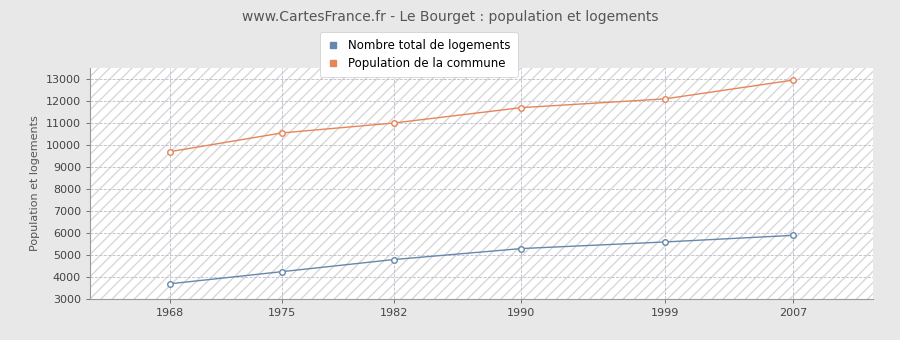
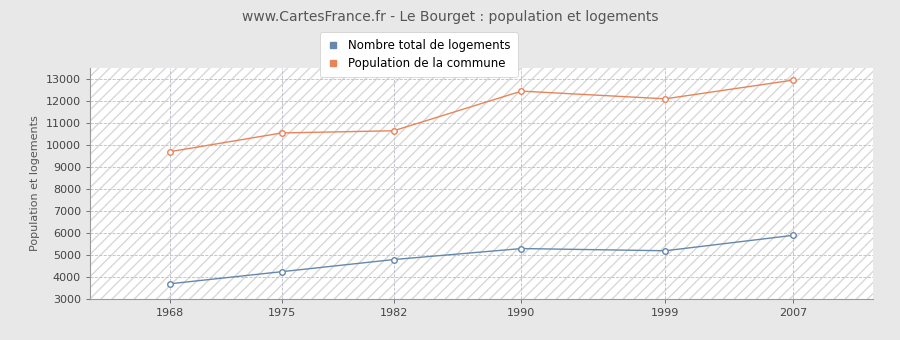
Population de la commune/1982: 11000 -> 10650
Population de la commune/1990: 11700 -> 12450
Nombre total de logements/1999: 5600 -> 5200
